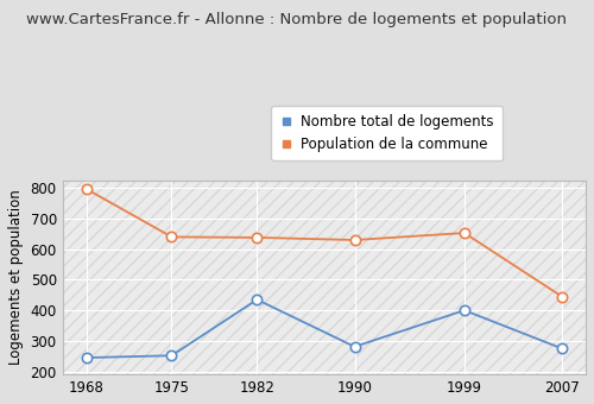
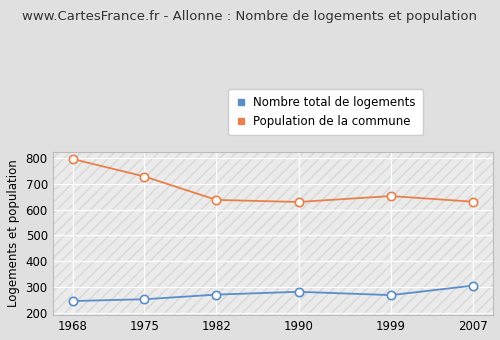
Population de la commune/1975: 640 -> 729
Nombre total de logements/1982: 435 -> 270
Nombre total de logements/1999: 400 -> 268
Nombre total de logements/2007: 275 -> 305
Population de la commune/2007: 445 -> 631
